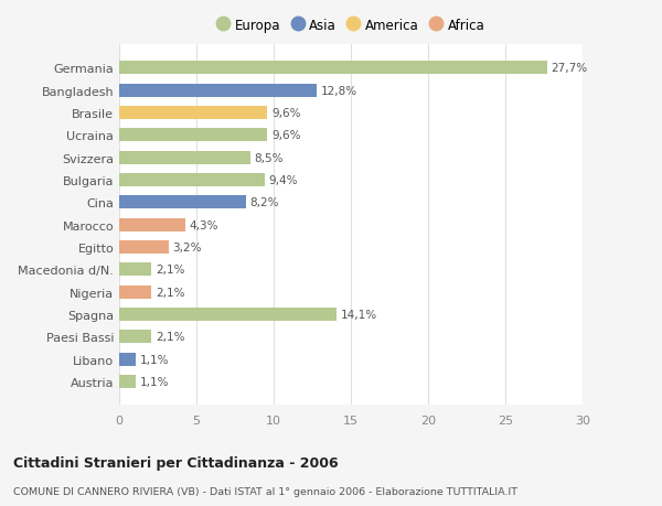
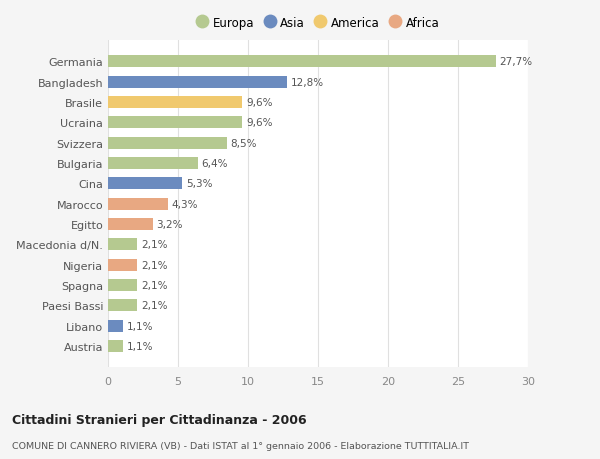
Bulgaria: 9,4% -> 6,4%
Cina: 8,2% -> 5,3%
Spagna: 14,1% -> 2,1%
